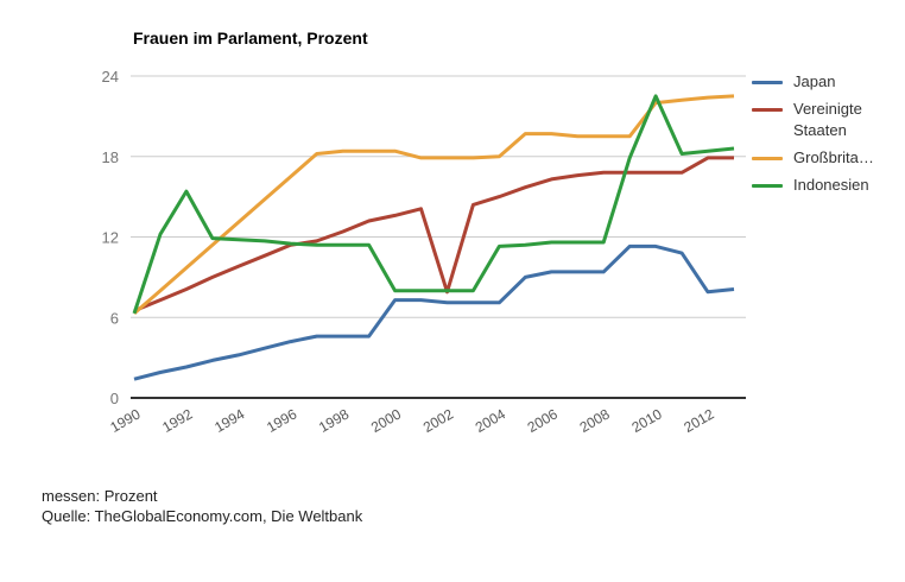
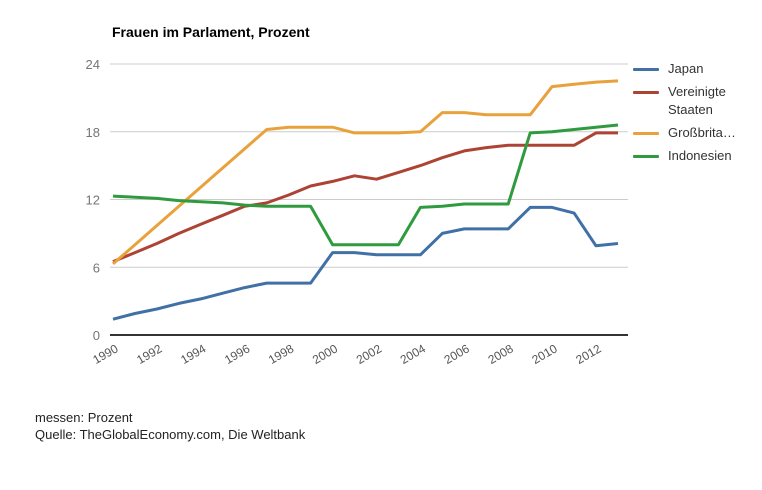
Indonesien/1990: 6.3 -> 12.3
Indonesien/1992: 15.4 -> 12.1
Vereinigte Staaten/2002: 7.9 -> 13.8
Indonesien/2010: 22.5 -> 18.0
